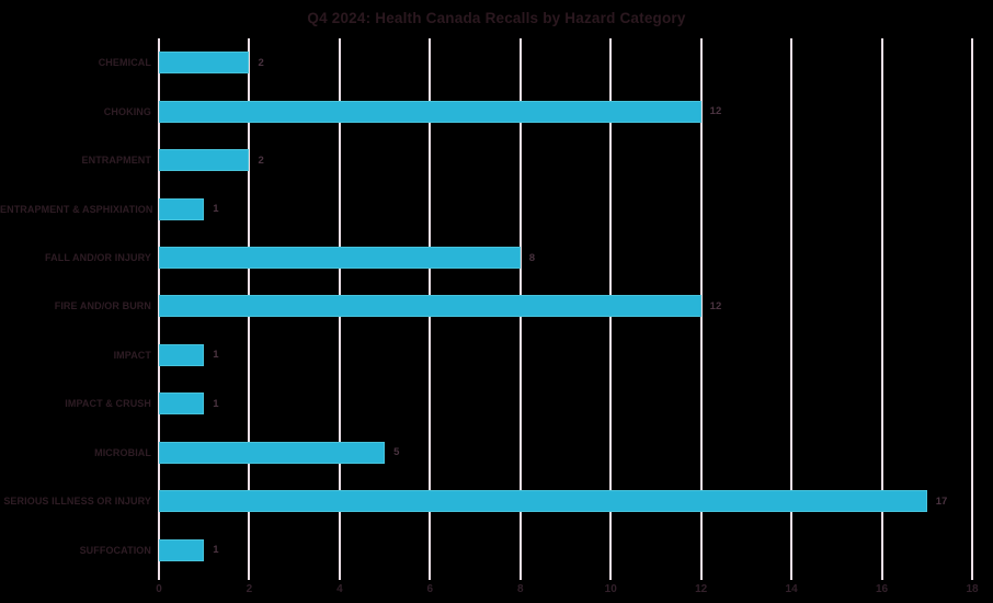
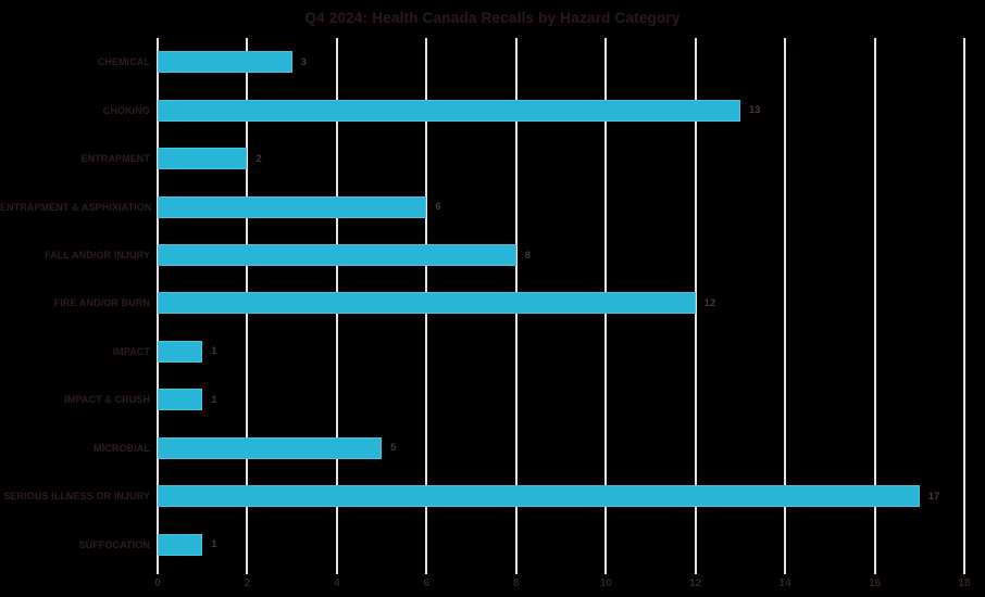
CHEMICAL: 2 -> 3
CHOKING: 12 -> 13
ENTRAPMENT & ASPHIXIATION: 1 -> 6
